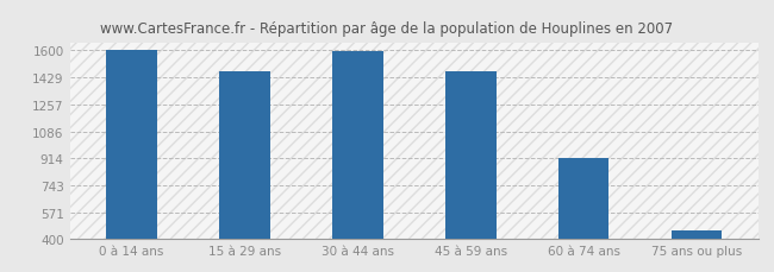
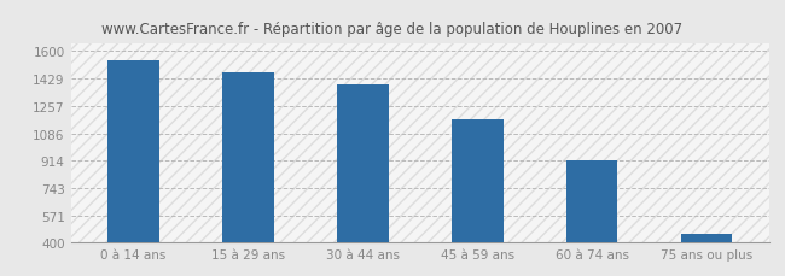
0 à 14 ans: 1600 -> 1540
30 à 44 ans: 1600 -> 1390
45 à 59 ans: 1470 -> 1170
